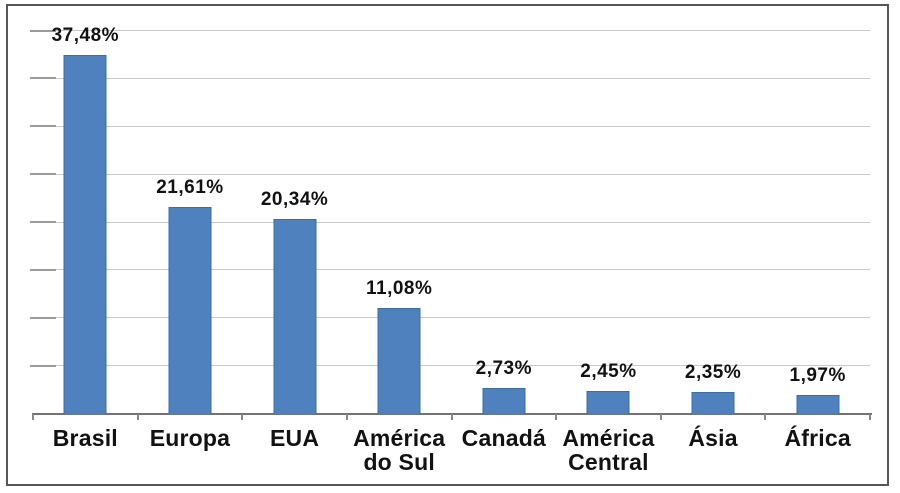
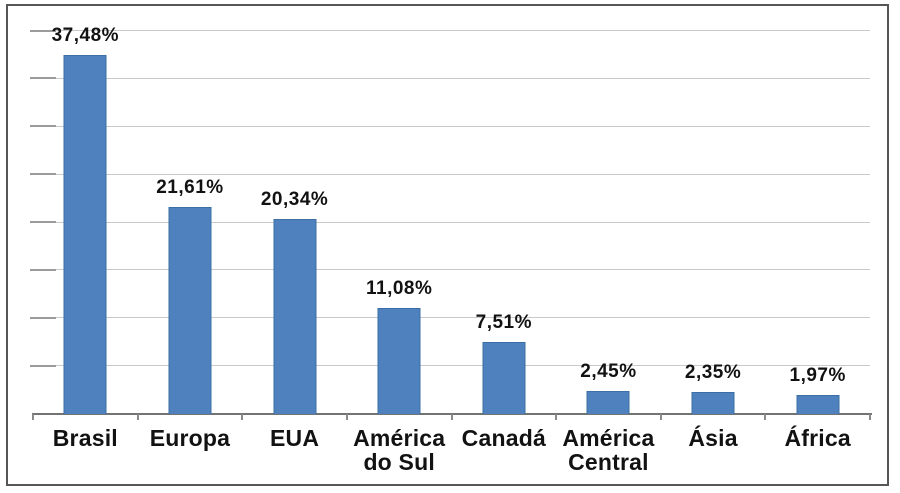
Canadá: 2,73% -> 7,51%
